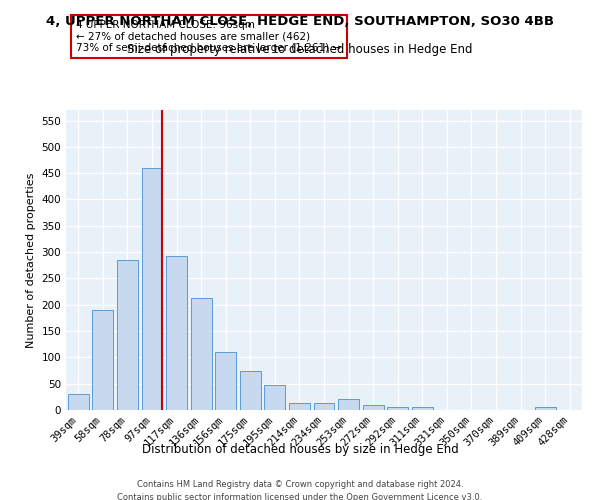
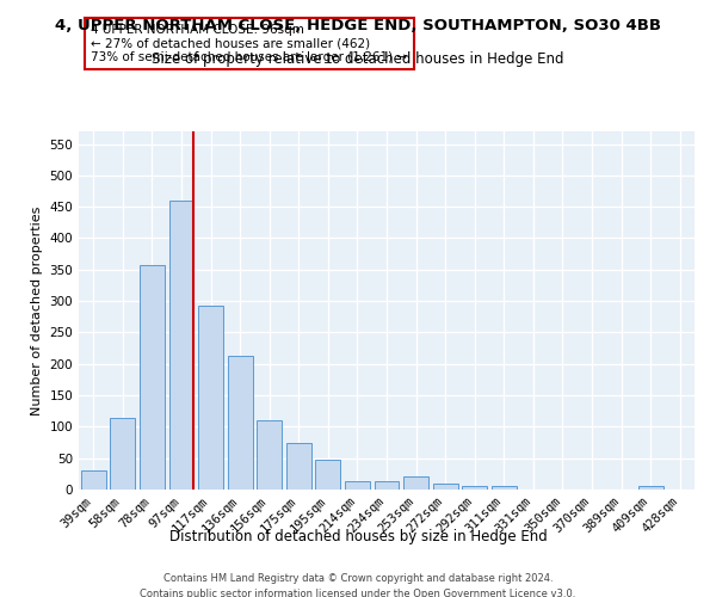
58sqm: 190 -> 114
78sqm: 285 -> 358
